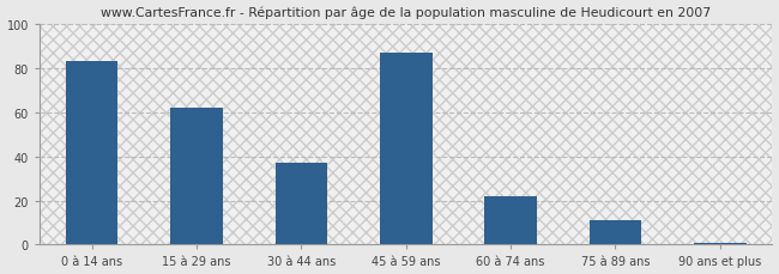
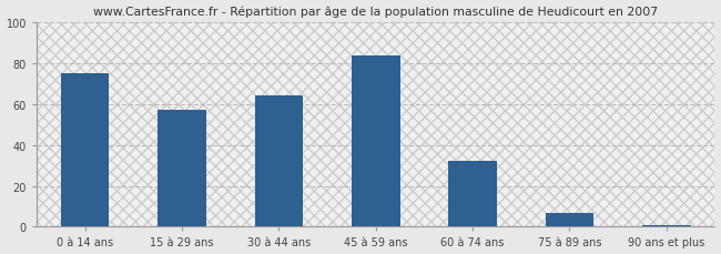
0 à 14 ans: 83 -> 75
15 à 29 ans: 62 -> 57
30 à 44 ans: 37 -> 64
45 à 59 ans: 87 -> 84
60 à 74 ans: 22 -> 32
75 à 89 ans: 11 -> 7
